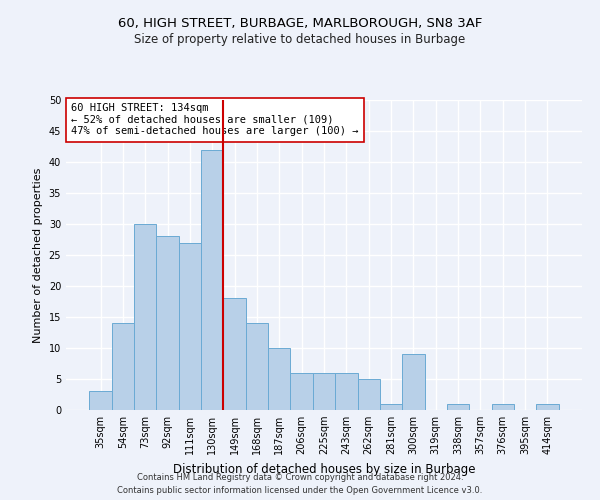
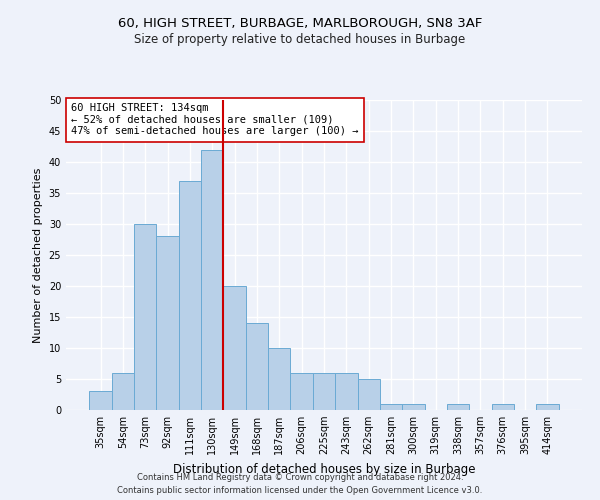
54sqm: 14 -> 6
111sqm: 27 -> 37
149sqm: 18 -> 20
300sqm: 9 -> 1
